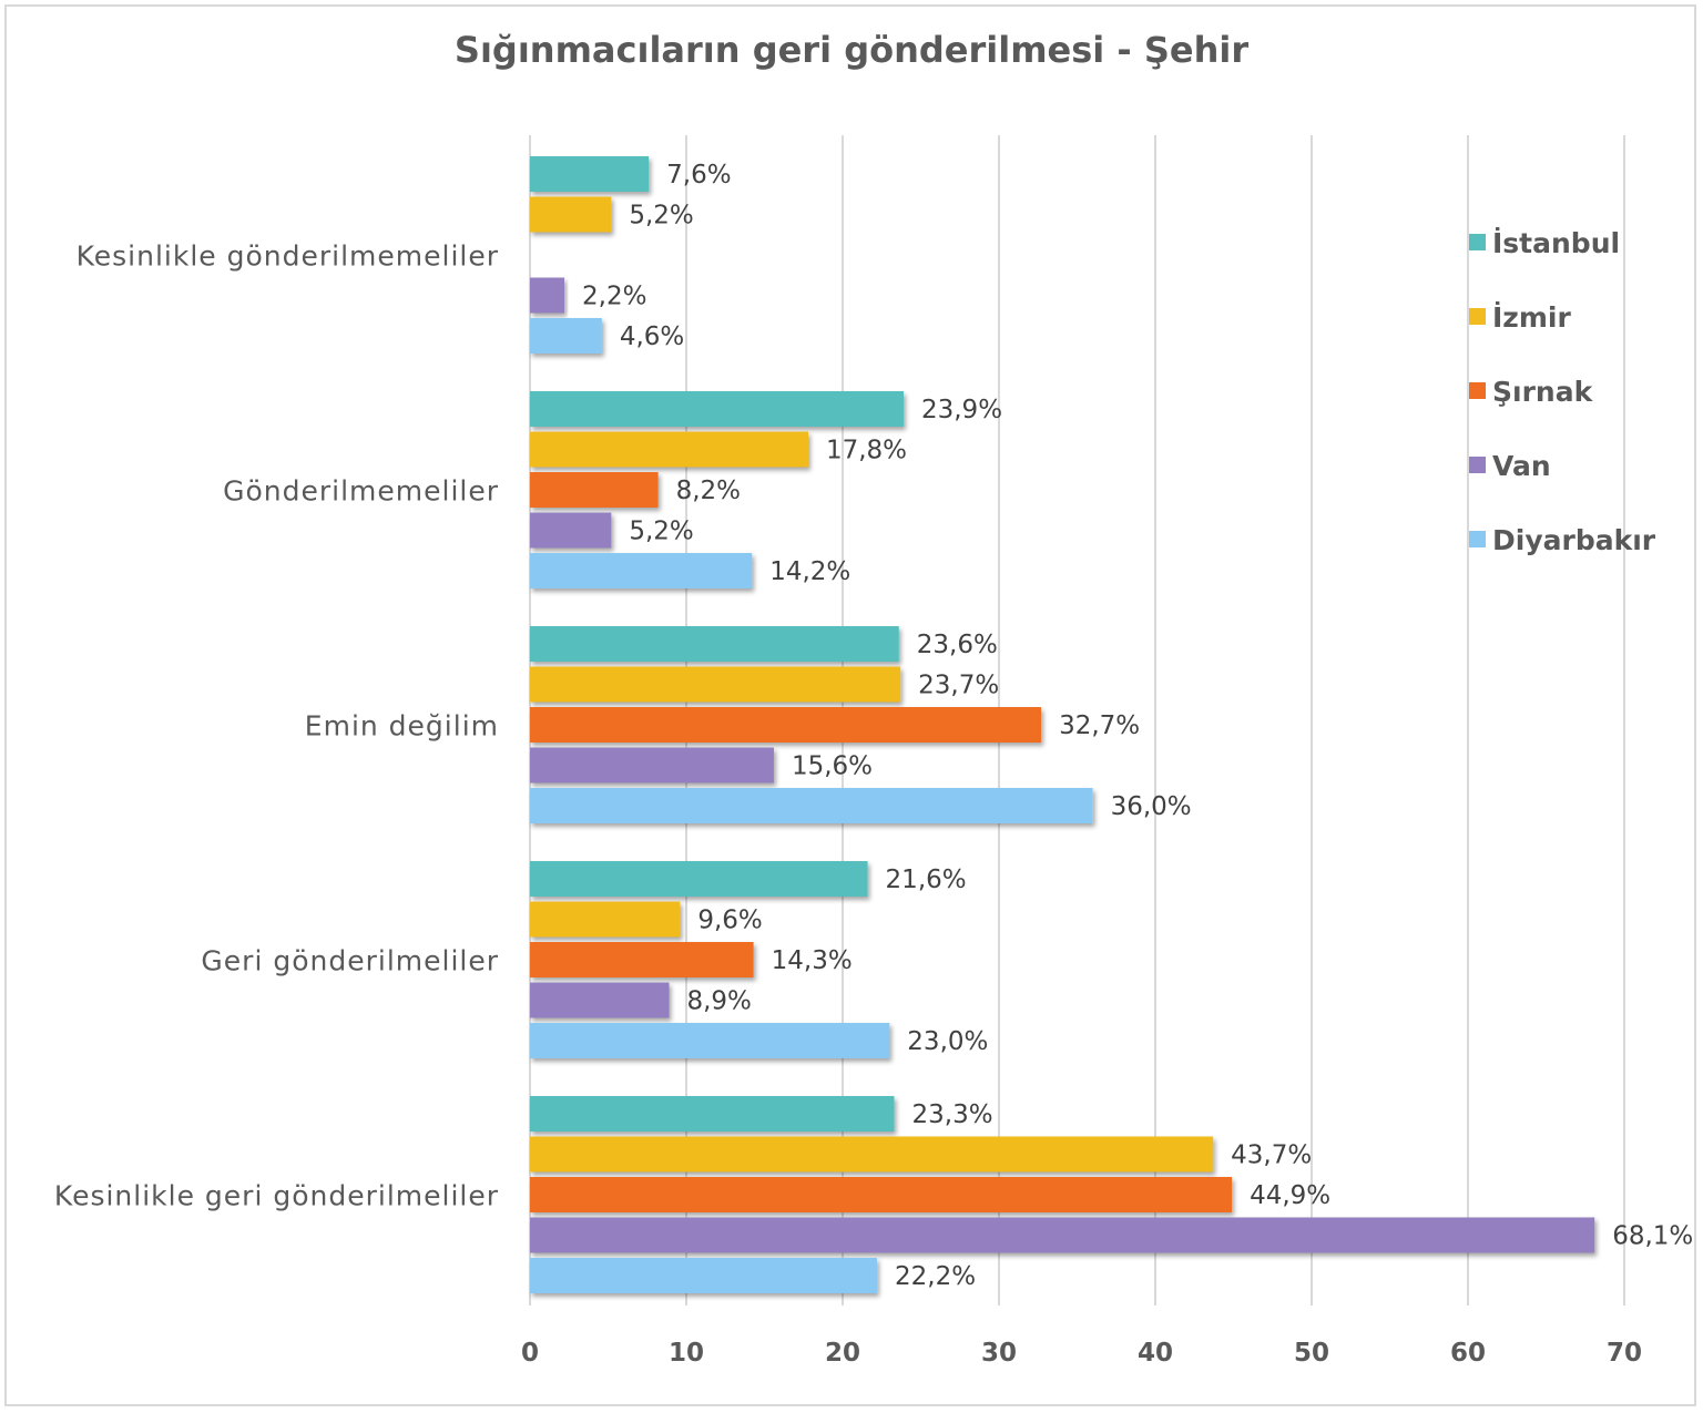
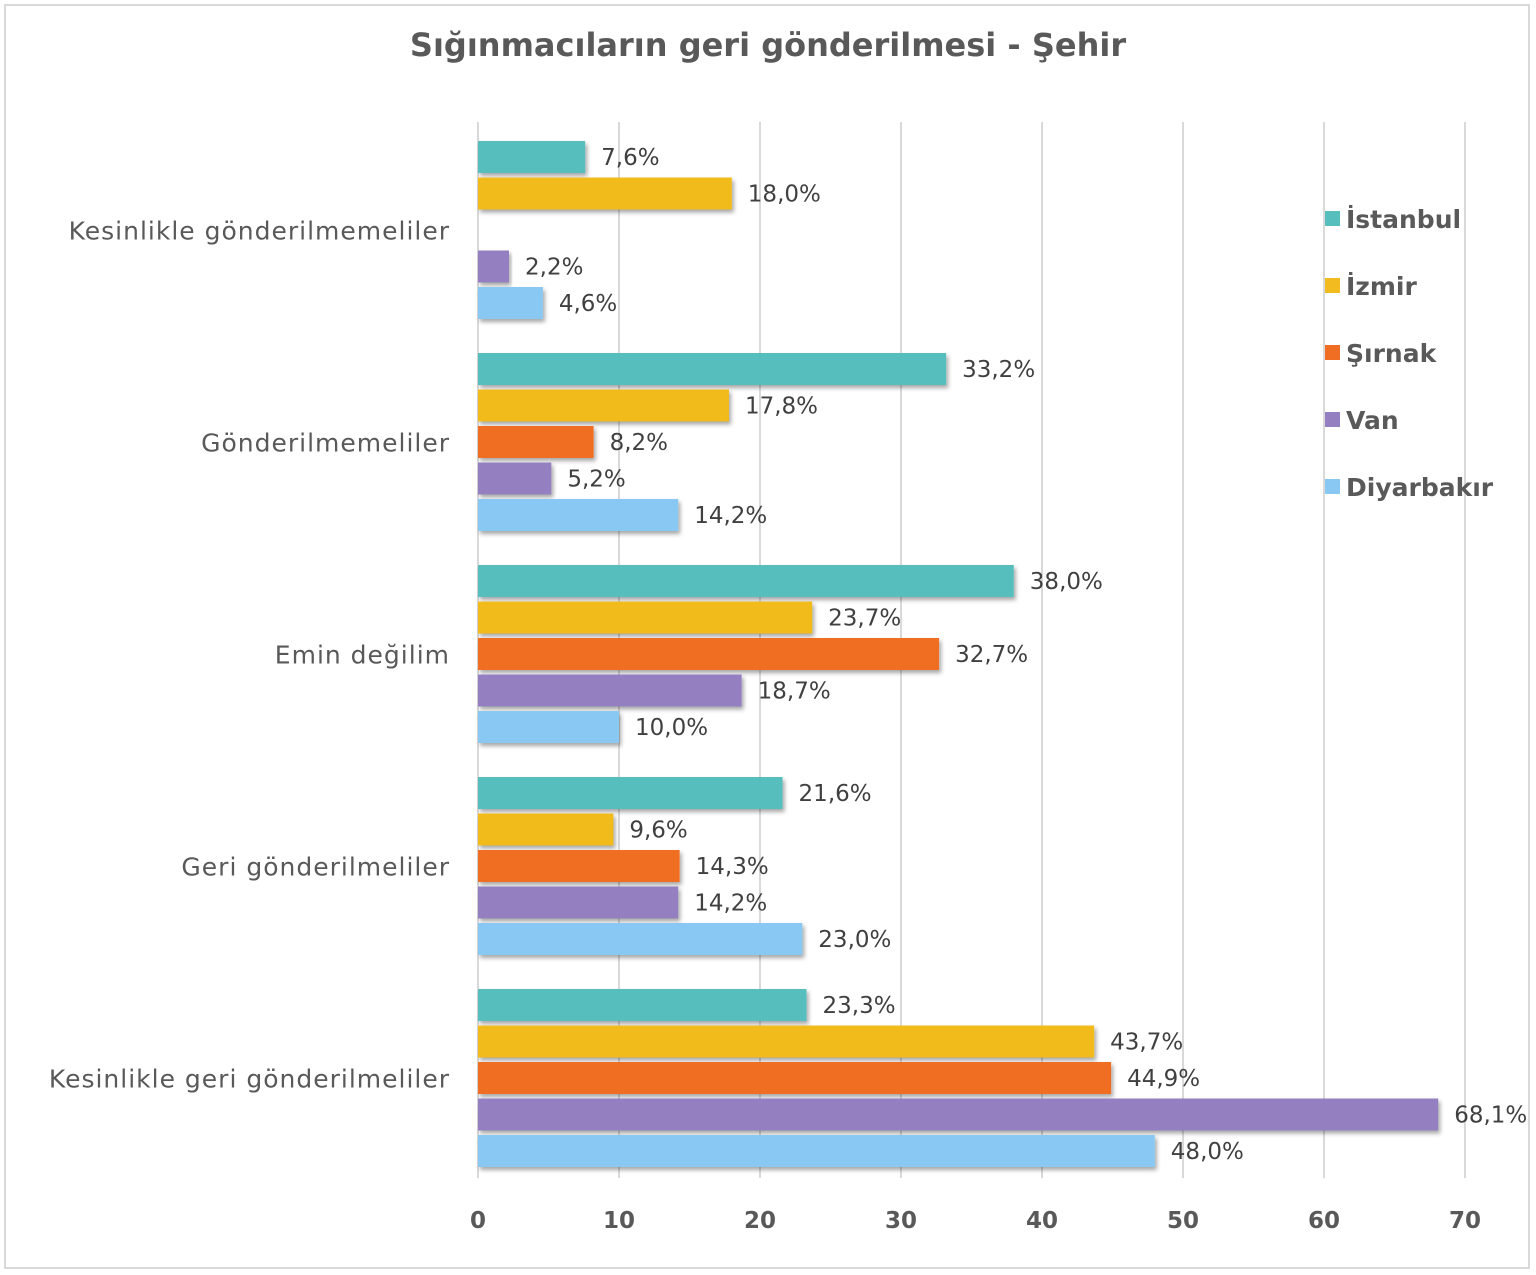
İzmir/Kesinlikle gönderilmemeliler: 5,2% -> 18,0%
İstanbul/Gönderilmemeliler: 23,9% -> 33,2%
İstanbul/Emin değilim: 23,6% -> 38,0%
Van/Emin değilim: 15,6% -> 18,7%
Diyarbakır/Emin değilim: 36,0% -> 10,0%
Van/Geri gönderilmeliler: 8,9% -> 14,2%
Diyarbakır/Kesinlikle geri gönderilmeliler: 22,2% -> 48,0%
